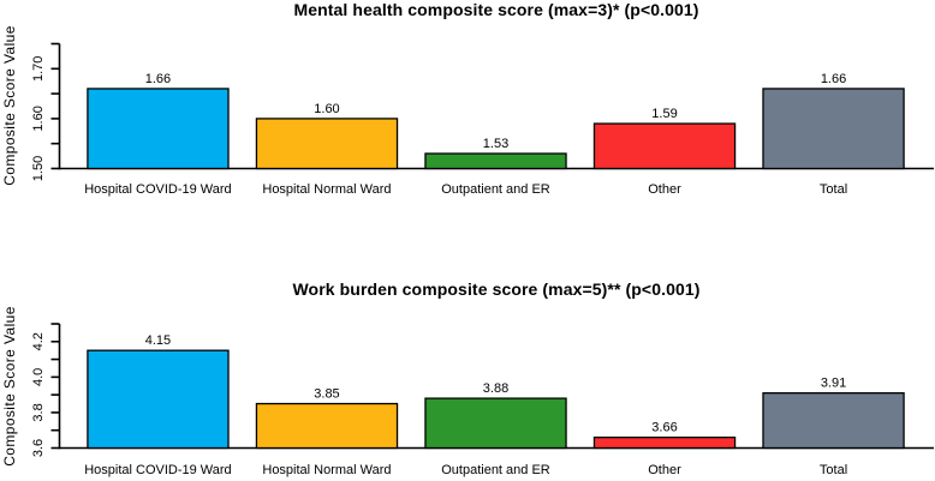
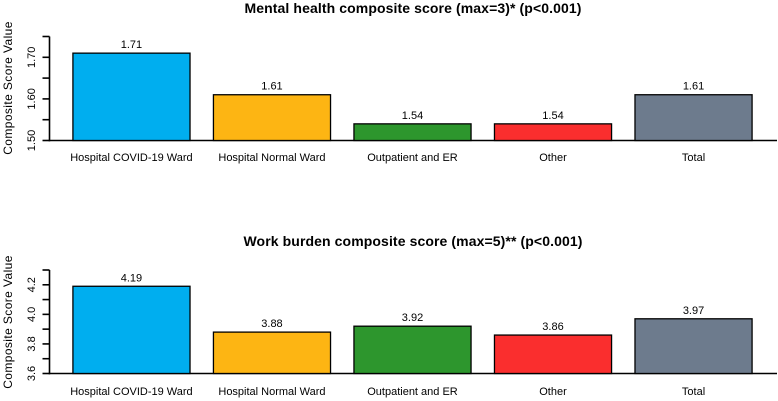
Mental health composite score (max=3)* (p<0.001)/Hospital COVID-19 Ward: 1.66 -> 1.71
Mental health composite score (max=3)* (p<0.001)/Hospital Normal Ward: 1.60 -> 1.61
Mental health composite score (max=3)* (p<0.001)/Outpatient and ER: 1.53 -> 1.54
Mental health composite score (max=3)* (p<0.001)/Other: 1.59 -> 1.54
Mental health composite score (max=3)* (p<0.001)/Total: 1.66 -> 1.61
Work burden composite score (max=5)** (p<0.001)/Hospital COVID-19 Ward: 4.15 -> 4.19
Work burden composite score (max=5)** (p<0.001)/Hospital Normal Ward: 3.85 -> 3.88
Work burden composite score (max=5)** (p<0.001)/Outpatient and ER: 3.88 -> 3.92
Work burden composite score (max=5)** (p<0.001)/Other: 3.66 -> 3.86
Work burden composite score (max=5)** (p<0.001)/Total: 3.91 -> 3.97
